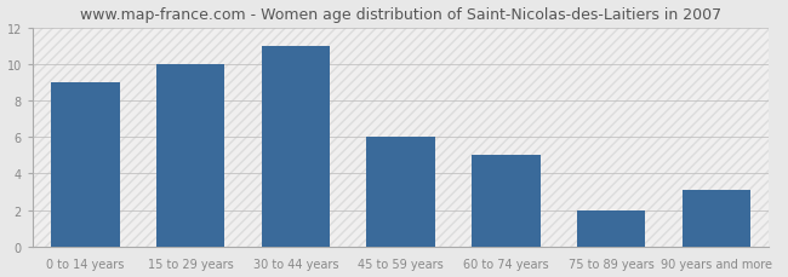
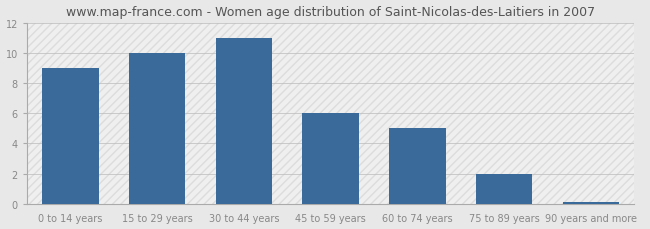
90 years and more: 3.1 -> 0.1
